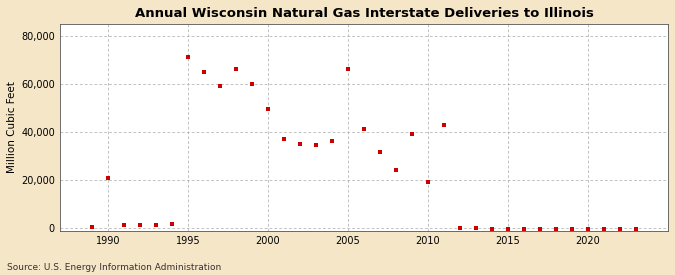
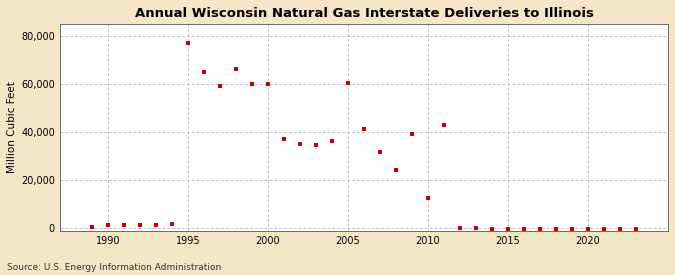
1990: 20,500 -> 1,200
1995: 71,000 -> 77,000
2000: 49,500 -> 60,000
2005: 66,000 -> 60,500
2010: 19,000 -> 12,500
